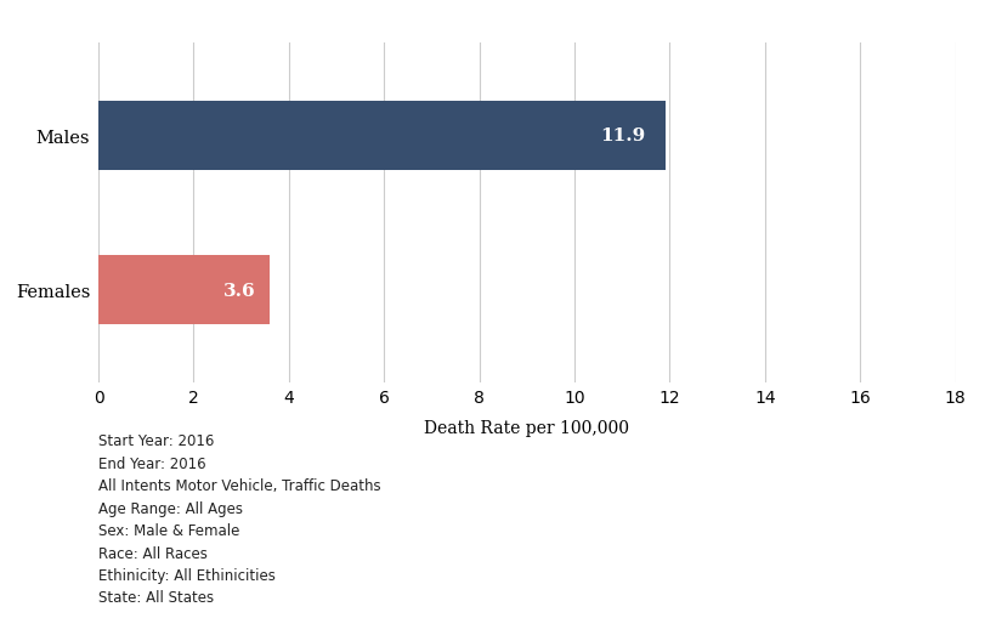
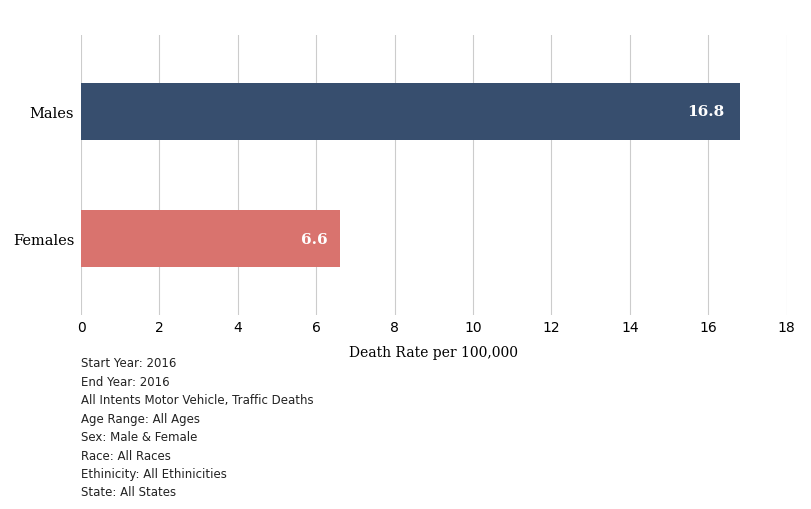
Males: 11.9 -> 16.8
Females: 3.6 -> 6.6
